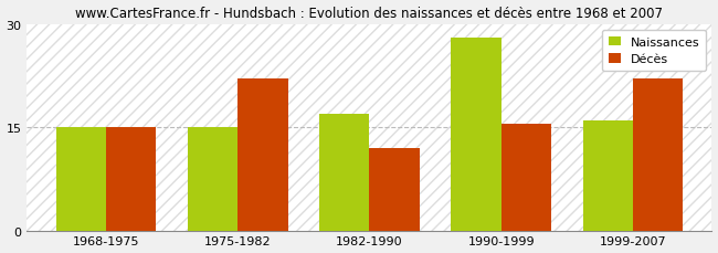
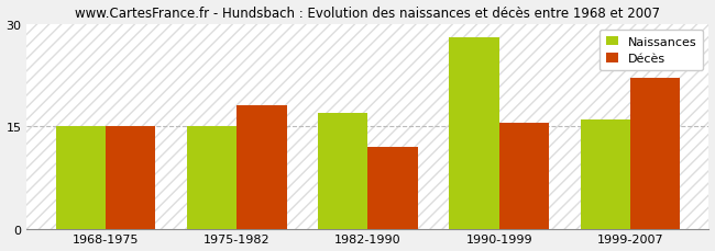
Décès/1975-1982: 22.0 -> 18.0
